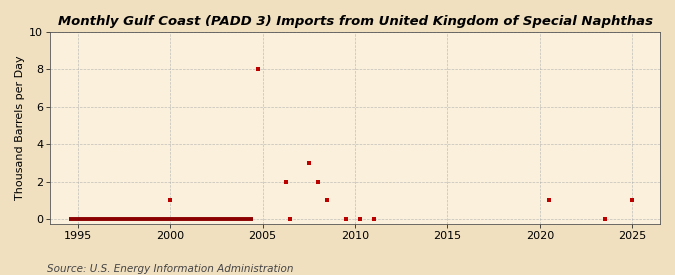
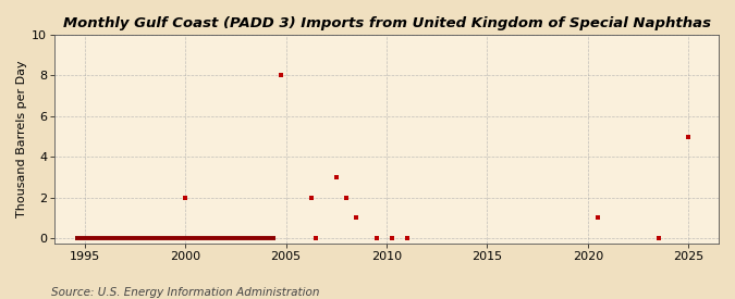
2000: 1 -> 2
2025: 1 -> 5
